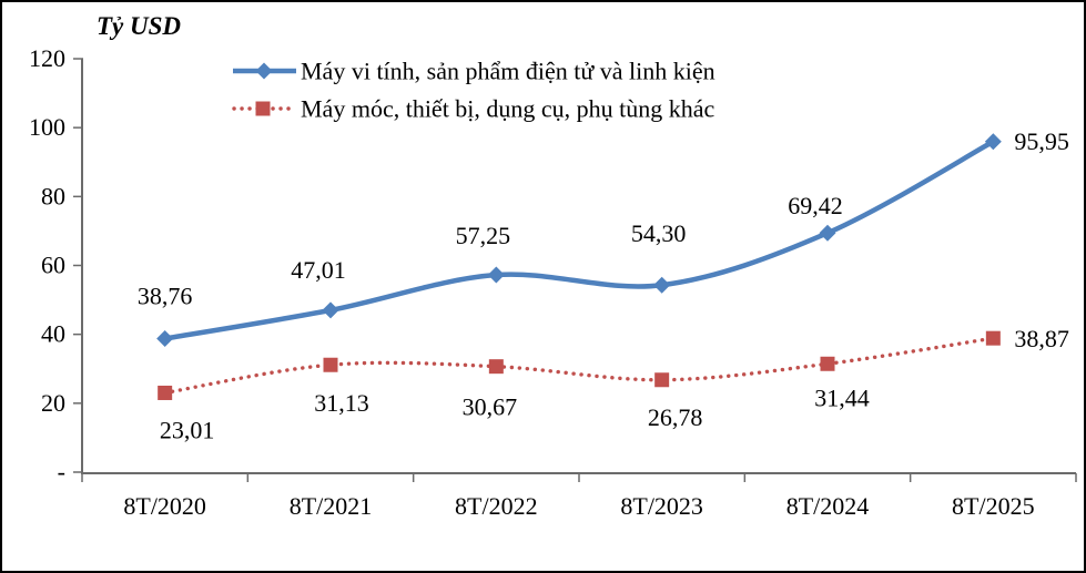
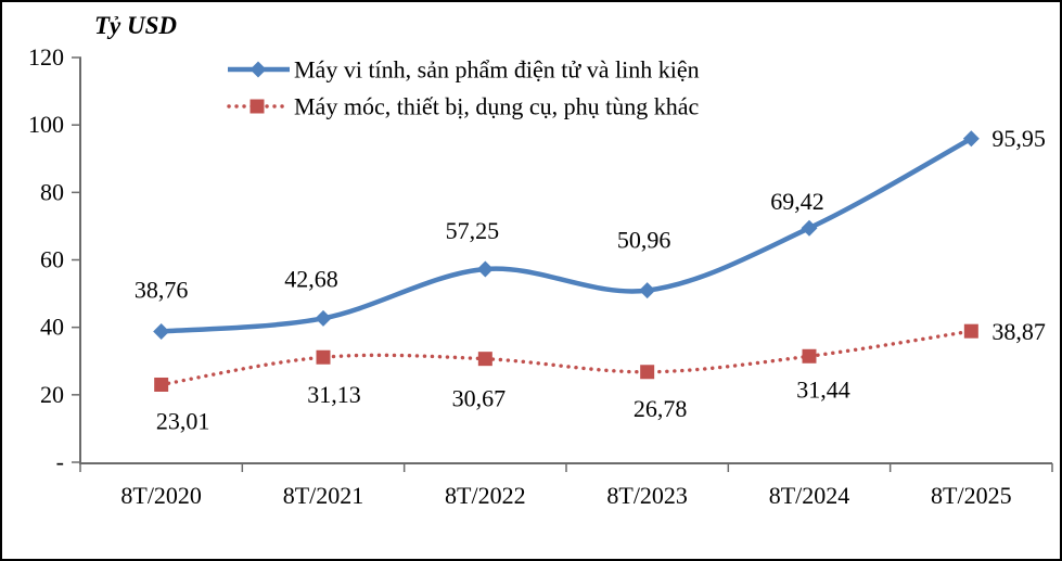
Máy vi tính, sản phẩm điện tử và linh kiện/8T/2021: 47,01 -> 42,68
Máy vi tính, sản phẩm điện tử và linh kiện/8T/2023: 54,30 -> 50,96
